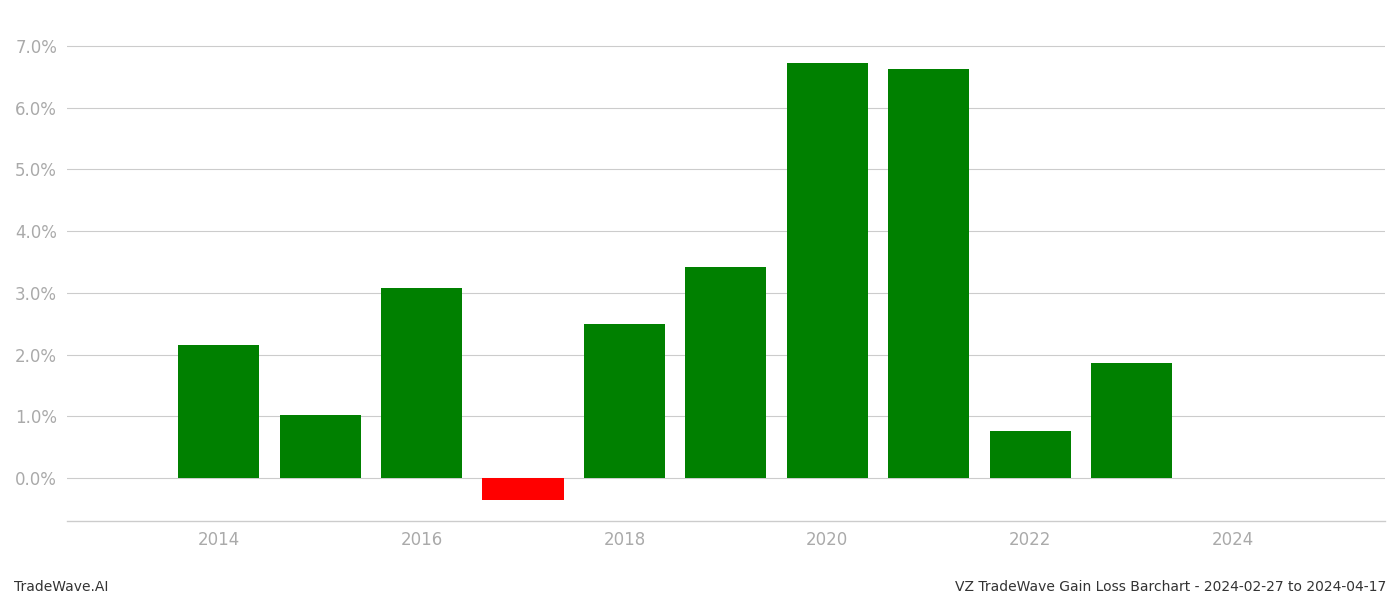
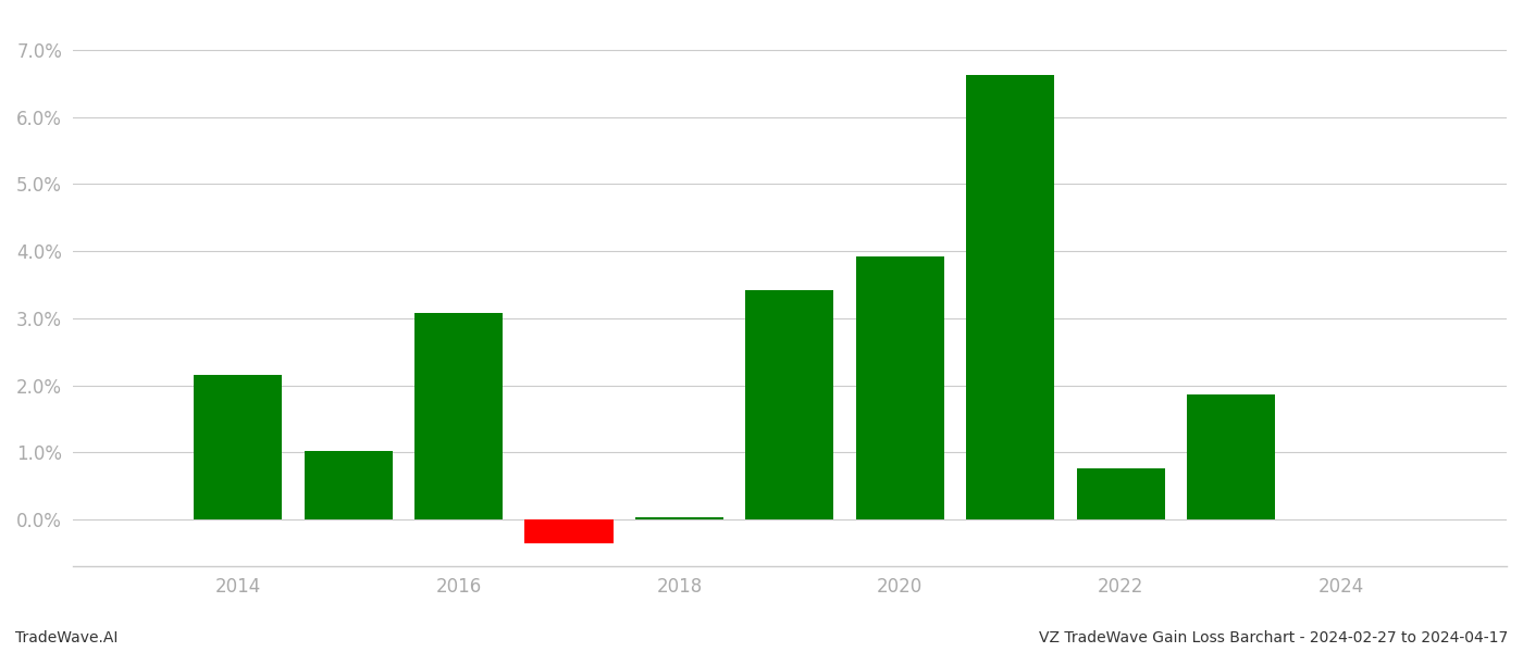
2018: 2.50% -> 0.04%
2020: 6.73% -> 3.92%
